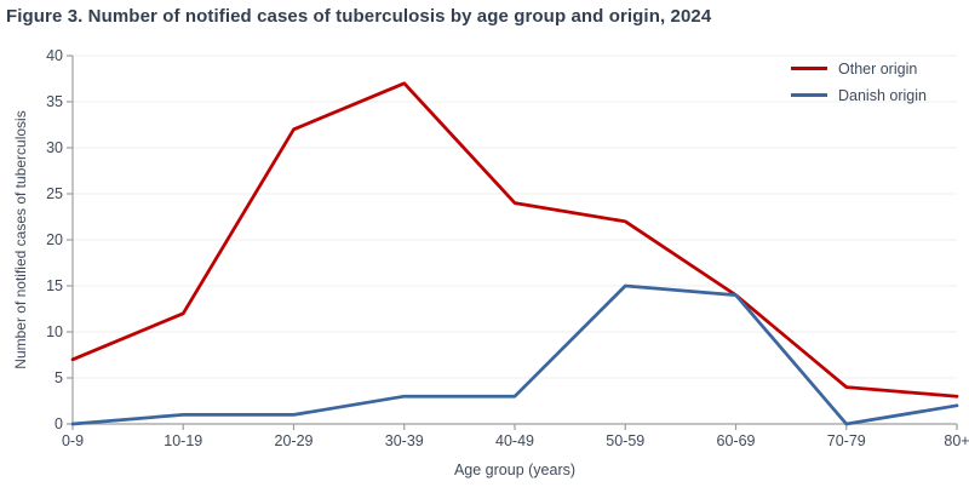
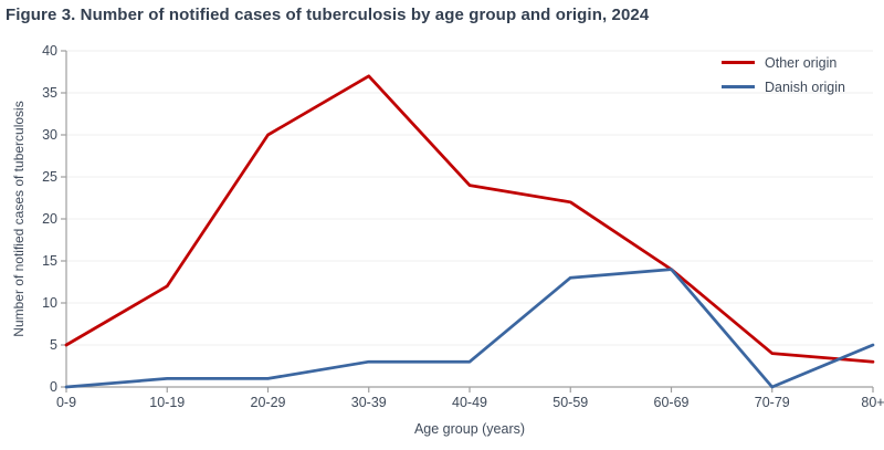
Other origin/0-9: 7 -> 5
Other origin/20-29: 32 -> 30
Danish origin/50-59: 15 -> 13
Danish origin/80+: 2 -> 5
